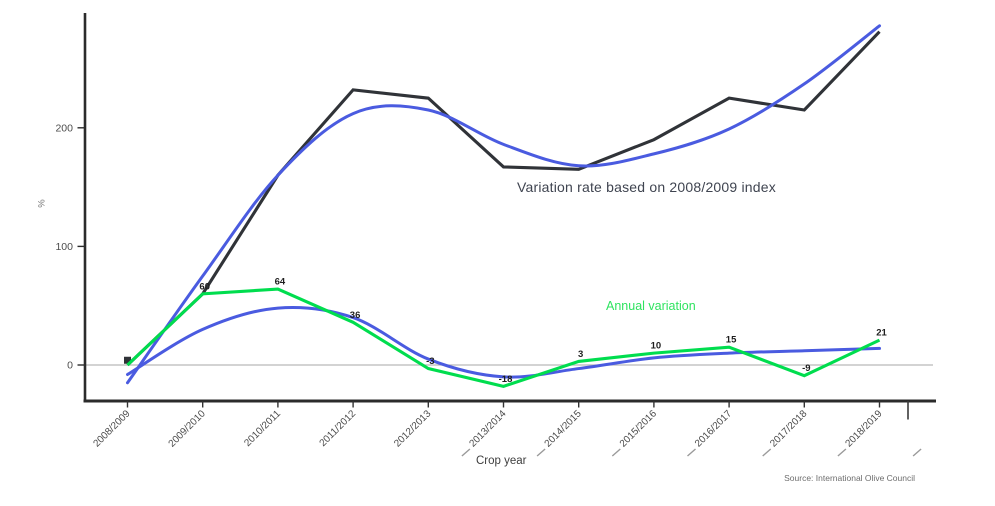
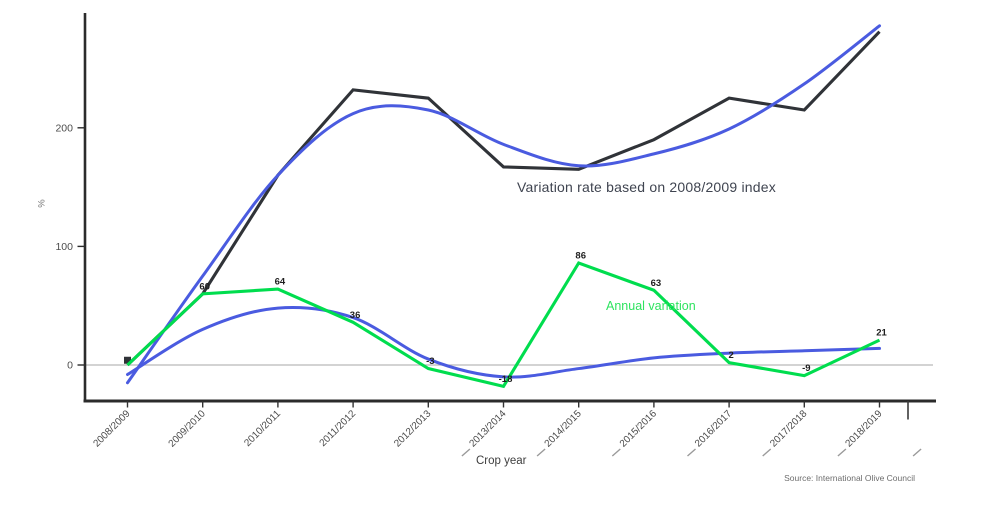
Annual variation/2014/2015: 3 -> 86
Annual variation/2015/2016: 10 -> 63
Annual variation/2016/2017: 15 -> 2
